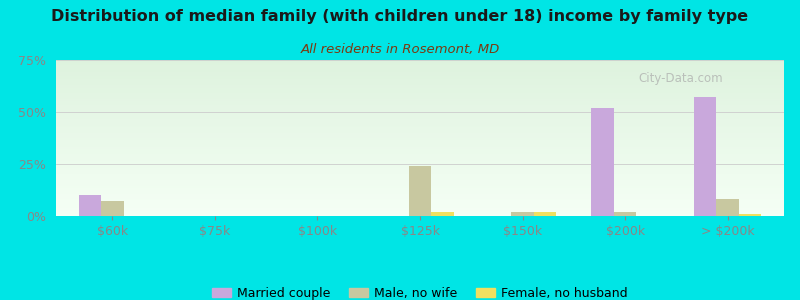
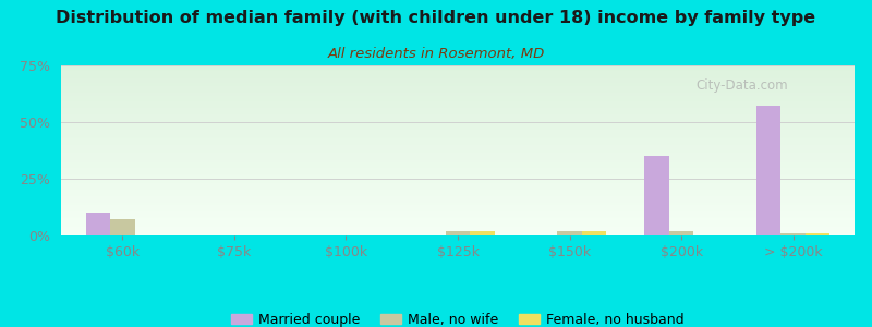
Male, no wife/$125k: 24% -> 2%
Married couple/$200k: 52% -> 35%
Male, no wife/> $200k: 8% -> 1%
